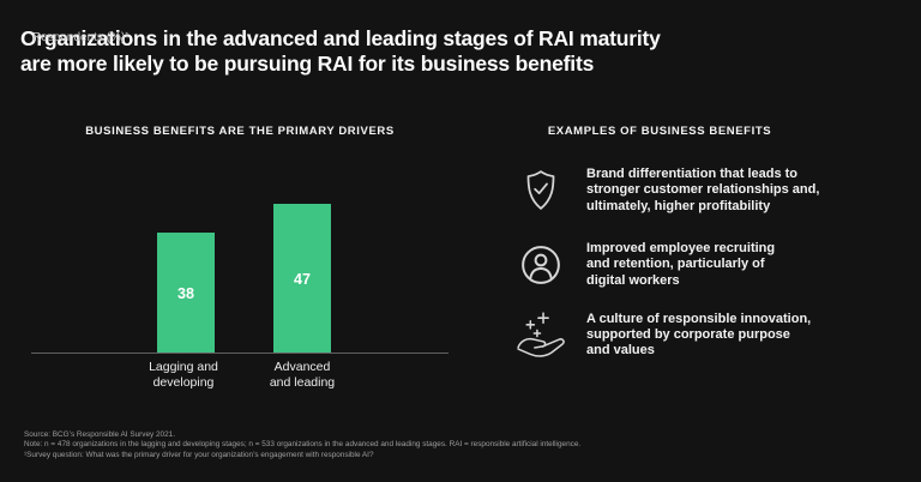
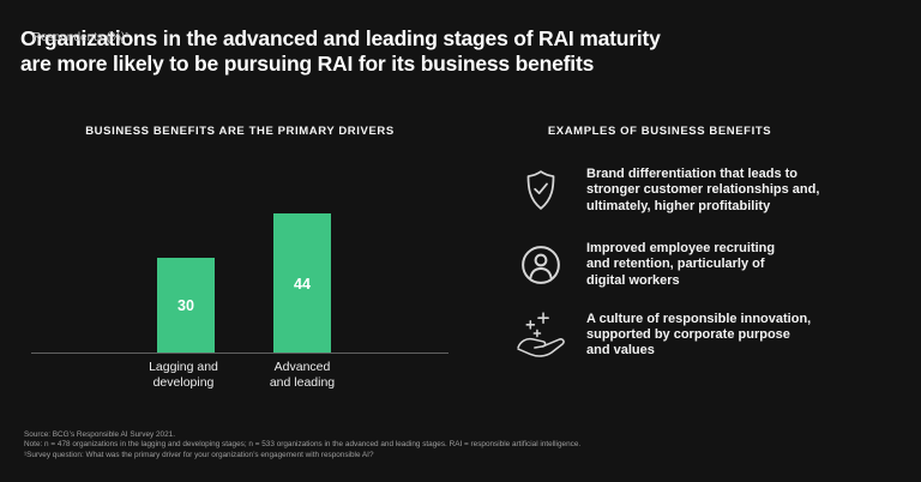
Lagging and developing: 38 -> 30
Advanced and leading: 47 -> 44
